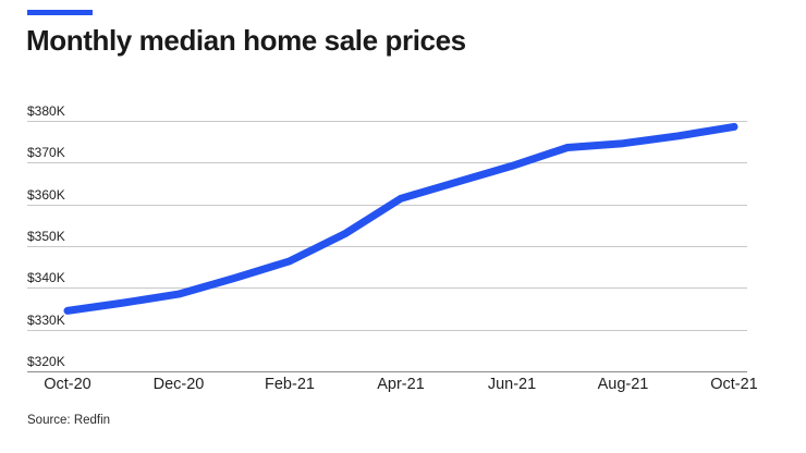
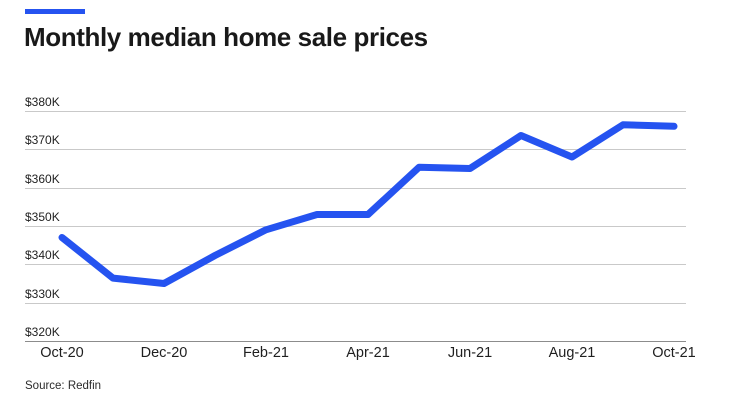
Oct-20: $334K -> $347K
Dec-20: $338K -> $335K
Feb-21: $346K -> $349K
Apr-21: $361K -> $353K
Jun-21: $369K -> $365K
Aug-21: $375K -> $368K
Oct-21: $379K -> $376K
